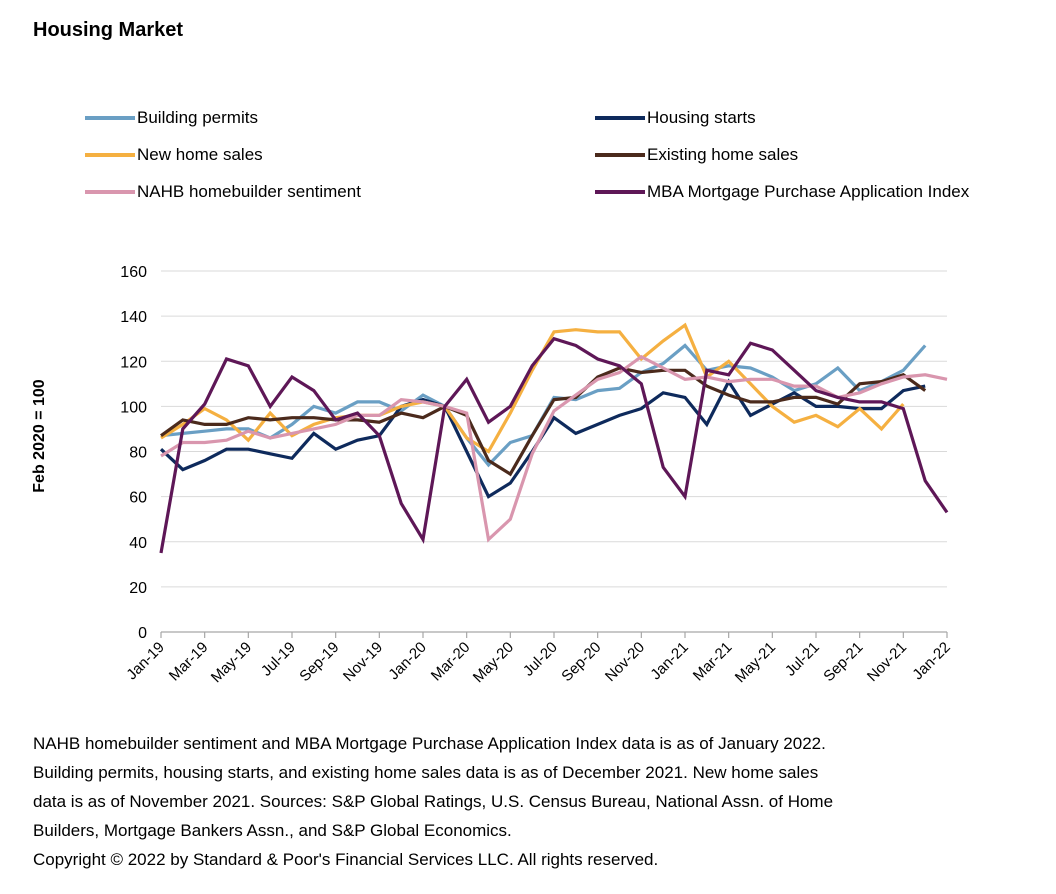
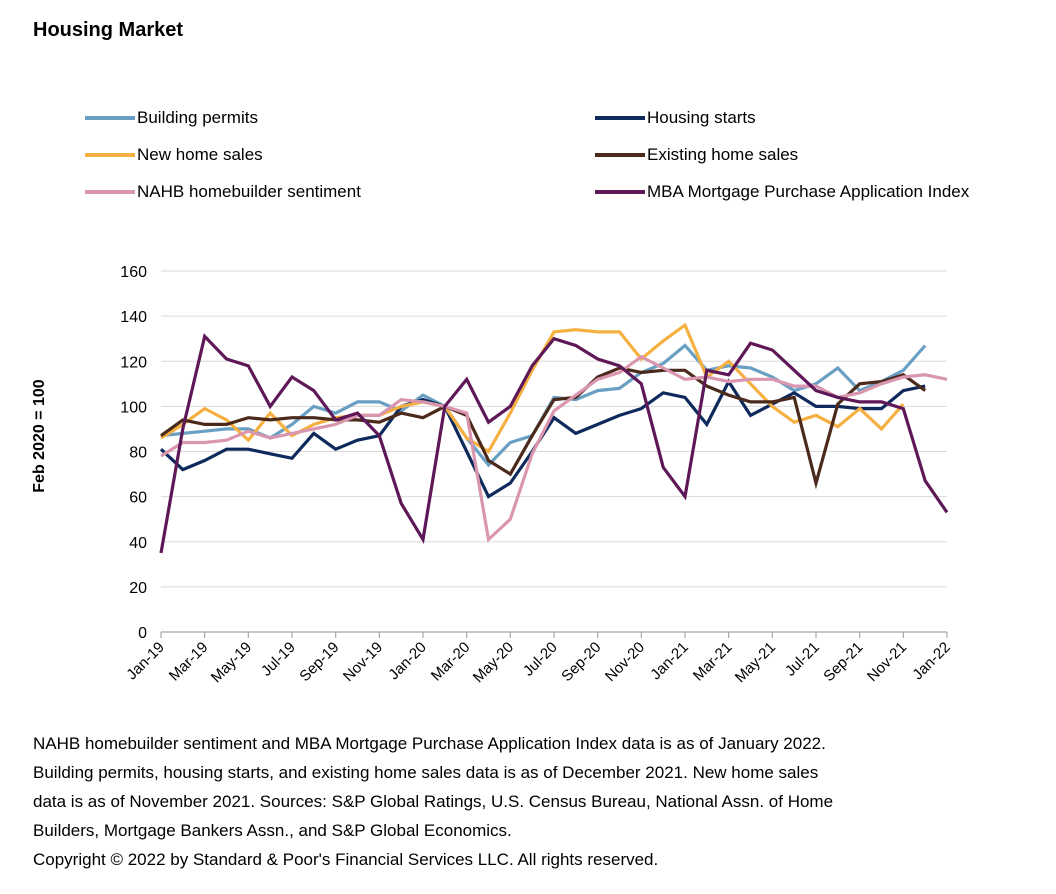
MBA Mortgage Purchase Application Index/Mar-19: 101 -> 131
Existing home sales/Jul-21: 104 -> 66
